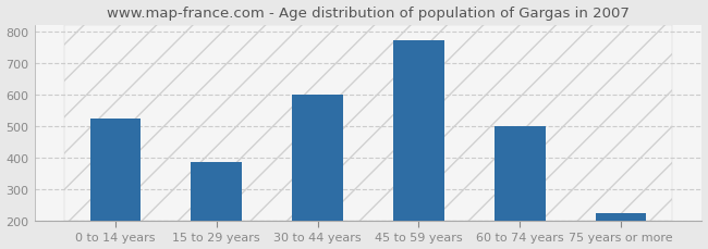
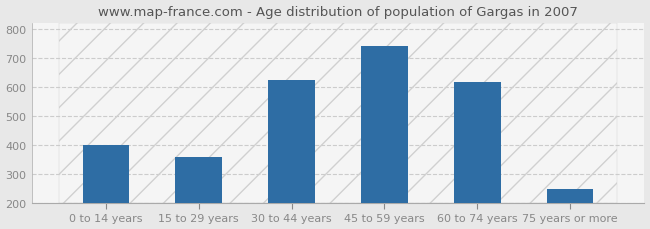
0 to 14 years: 525 -> 400
15 to 29 years: 385 -> 360
30 to 44 years: 600 -> 625
45 to 59 years: 770 -> 740
60 to 74 years: 498 -> 615
75 years or more: 225 -> 250
